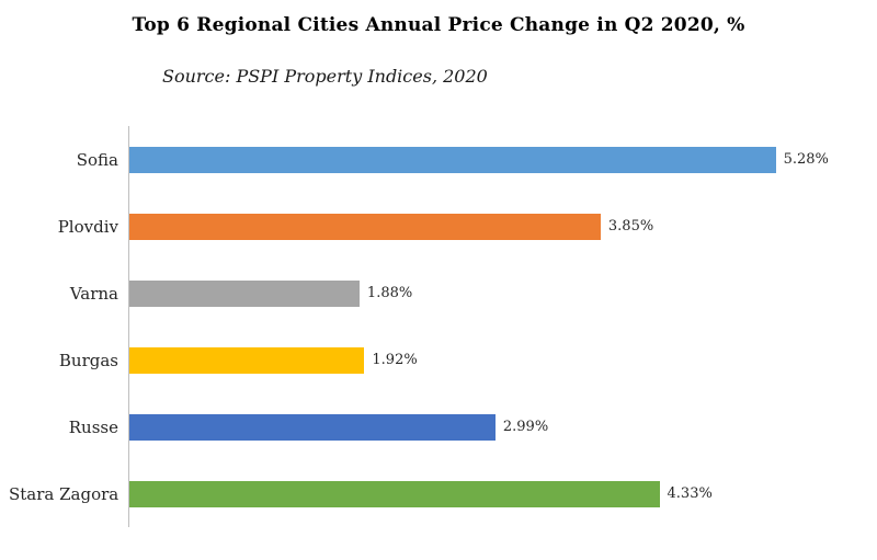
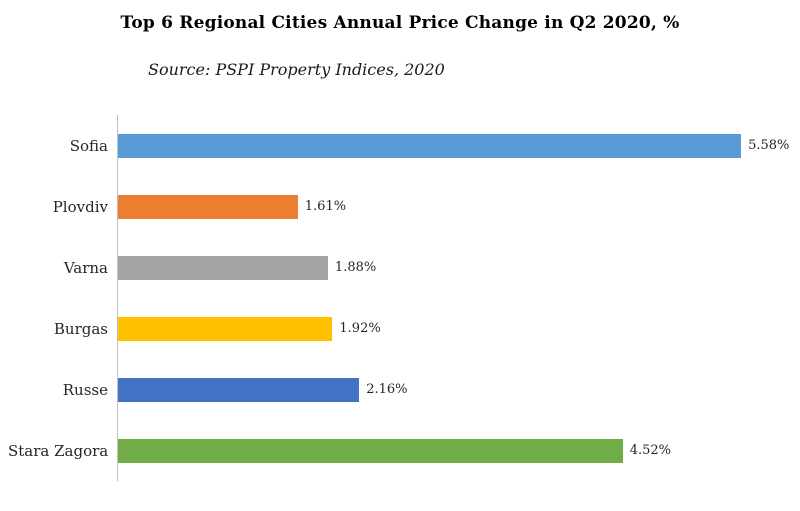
Sofia: 5.28% -> 5.58%
Plovdiv: 3.85% -> 1.61%
Russe: 2.99% -> 2.16%
Stara Zagora: 4.33% -> 4.52%
